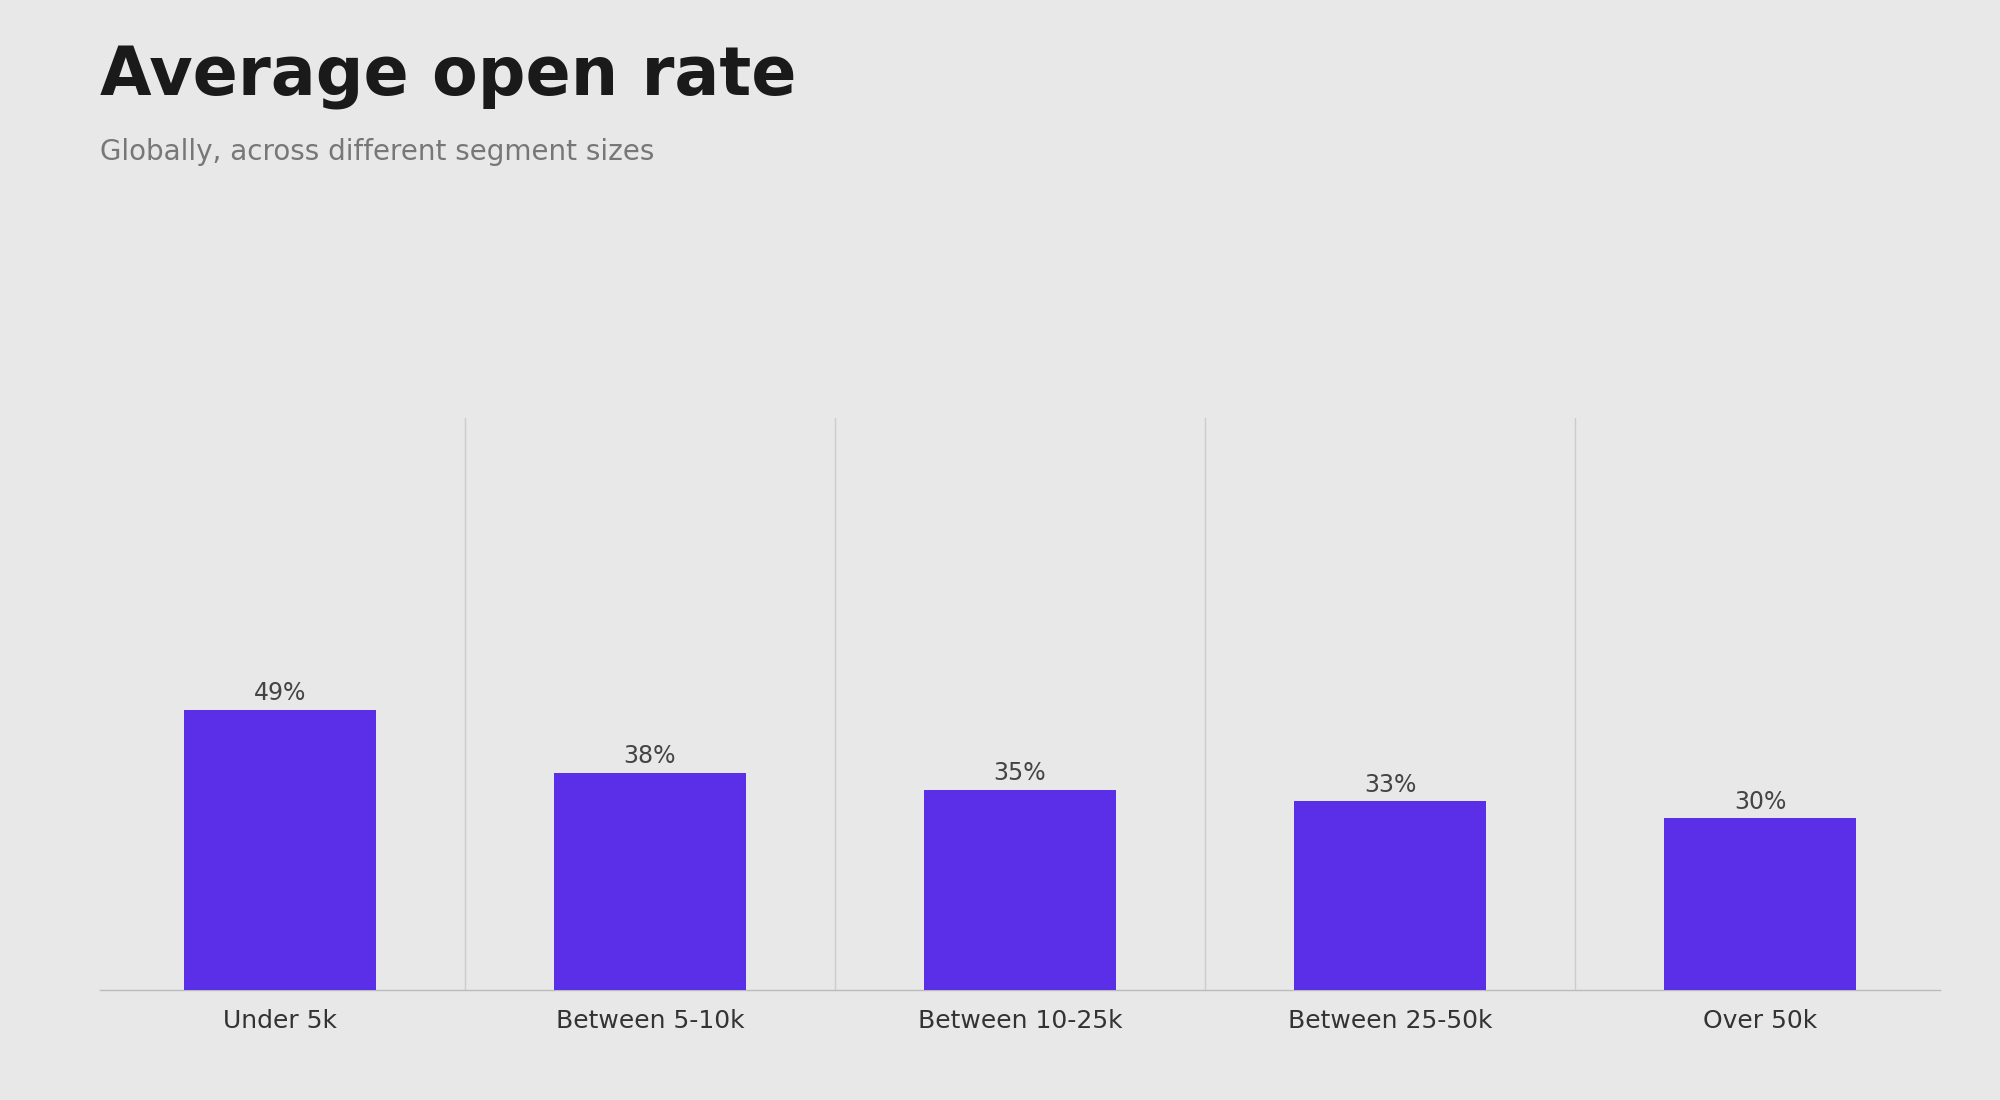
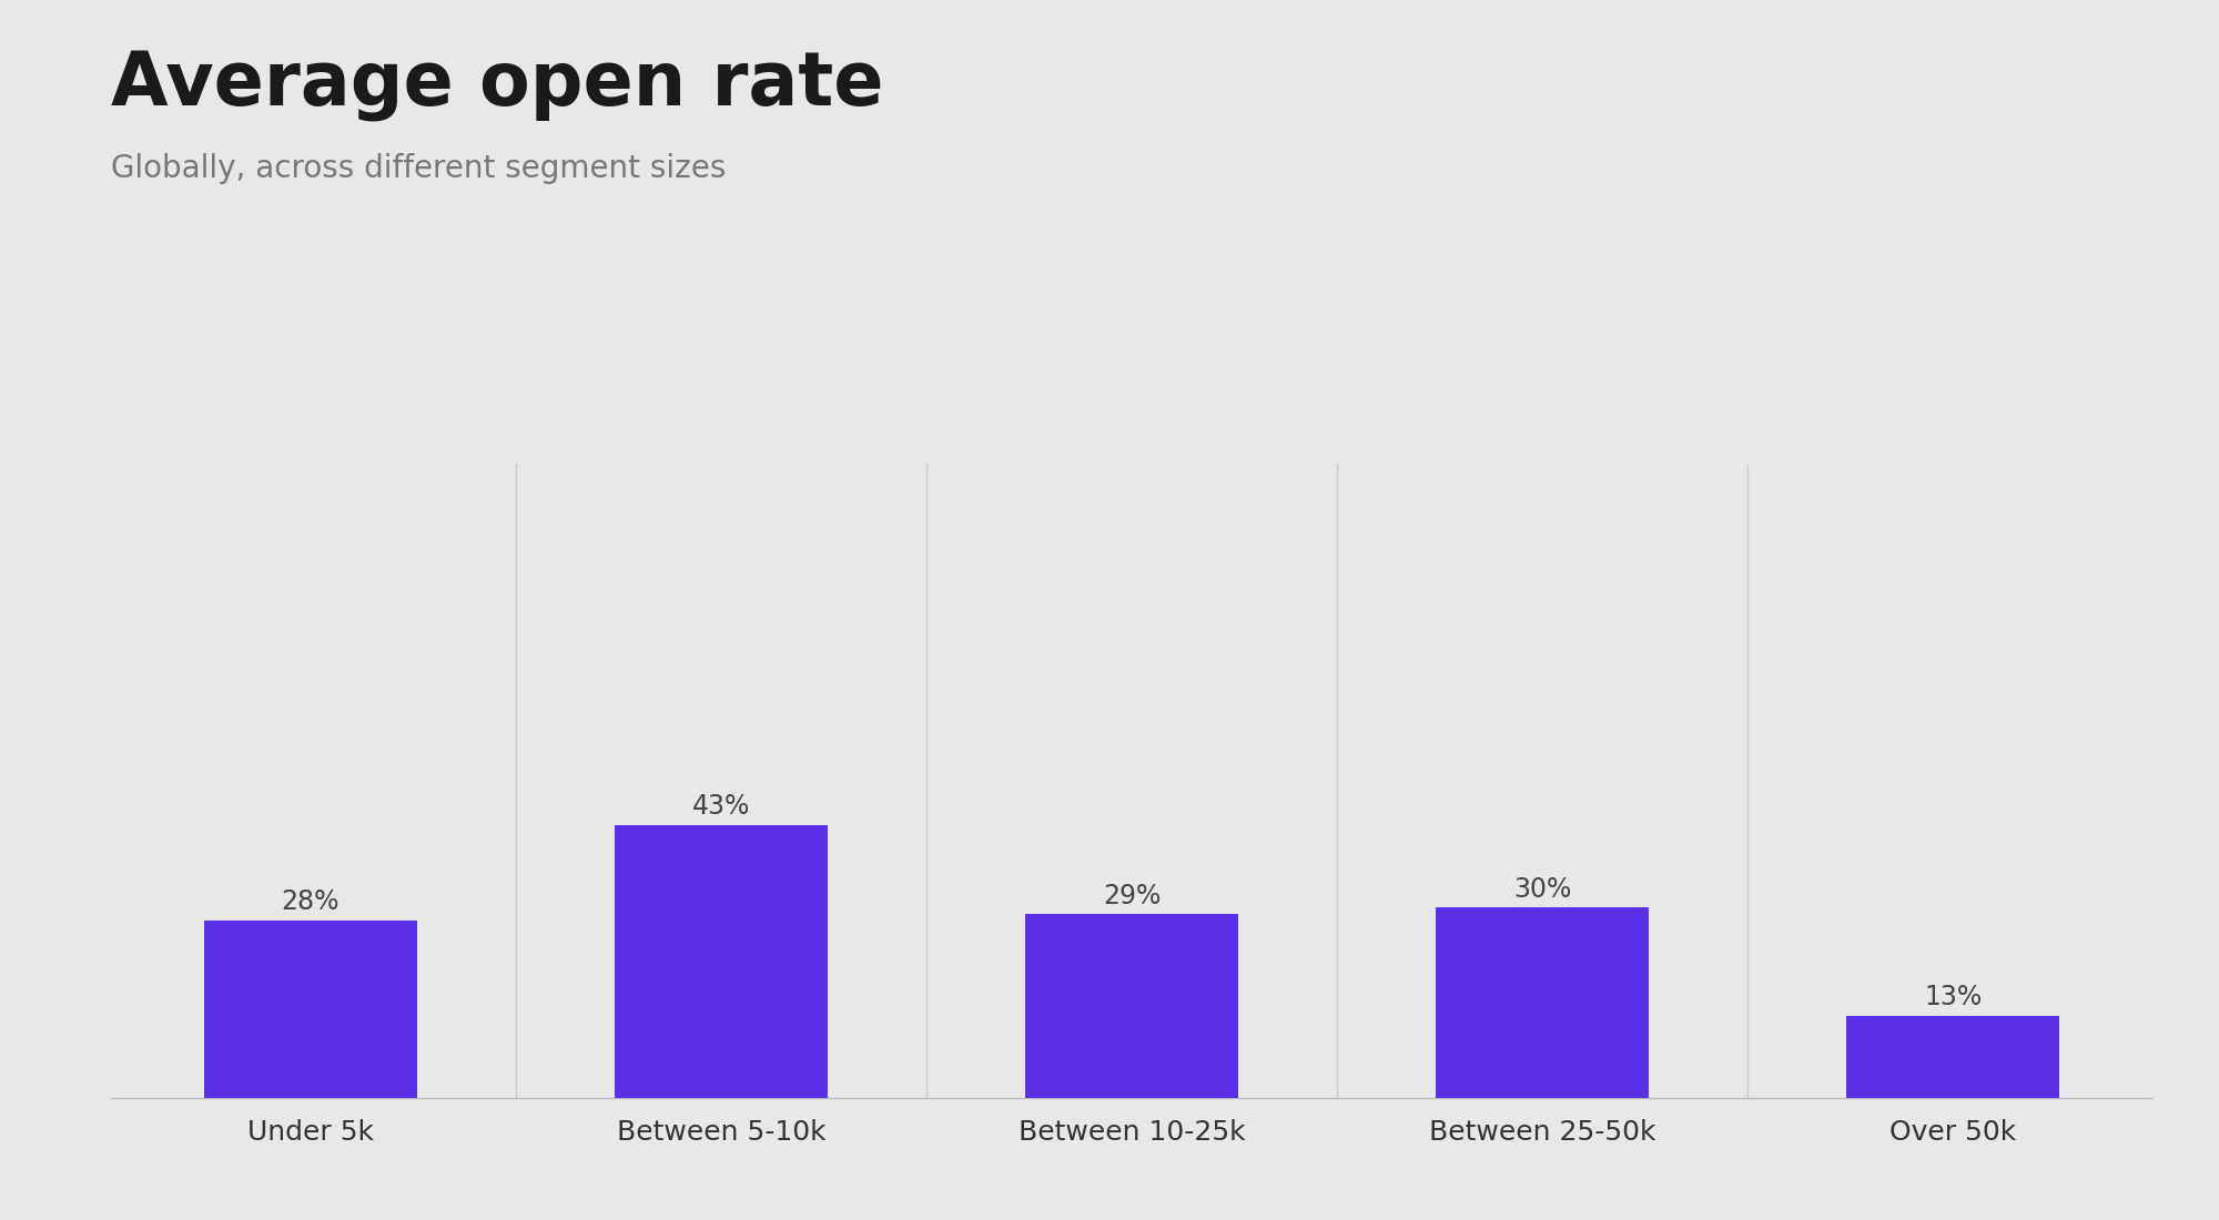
Under 5k: 49% -> 28%
Between 5-10k: 38% -> 43%
Between 10-25k: 35% -> 29%
Between 25-50k: 33% -> 30%
Over 50k: 30% -> 13%
